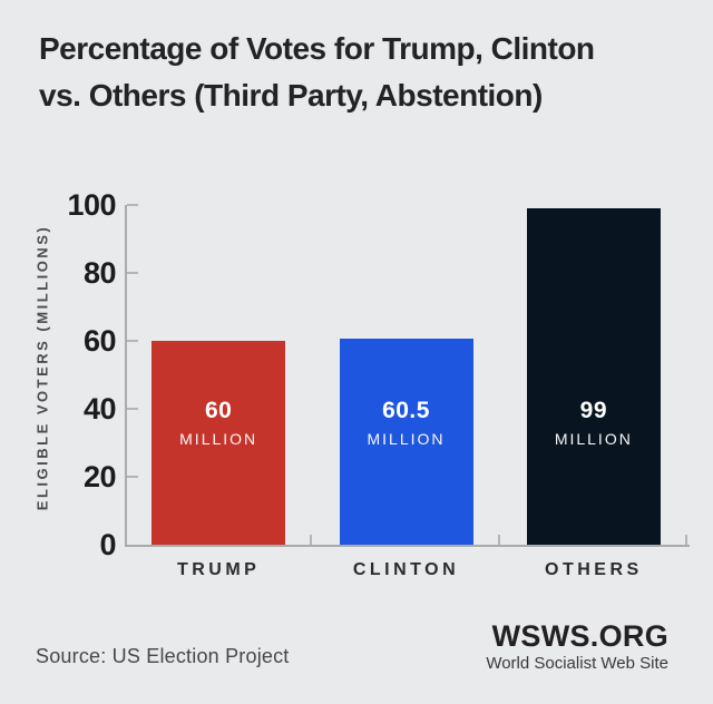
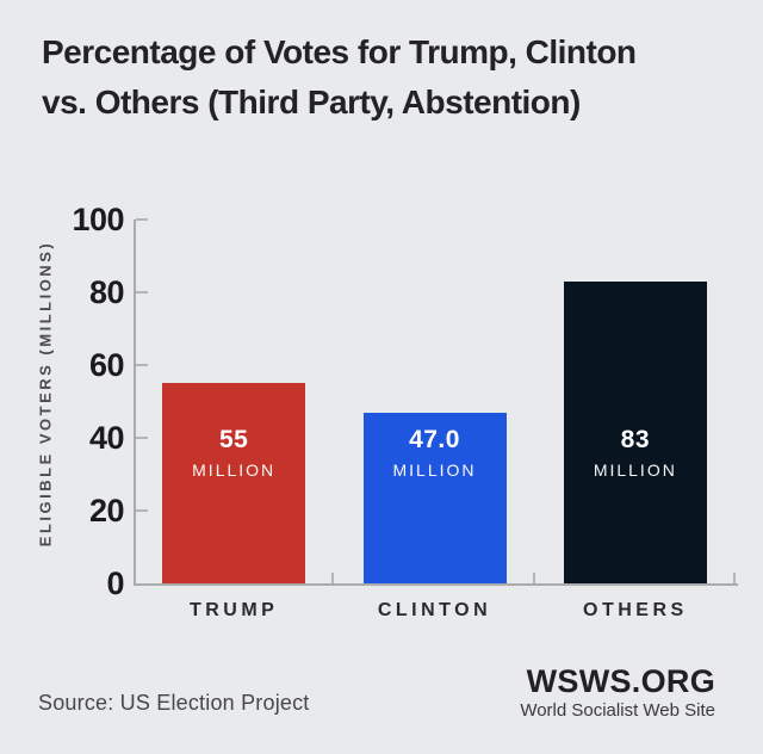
TRUMP: 60 -> 55
CLINTON: 60.5 -> 47.0
OTHERS: 99 -> 83
